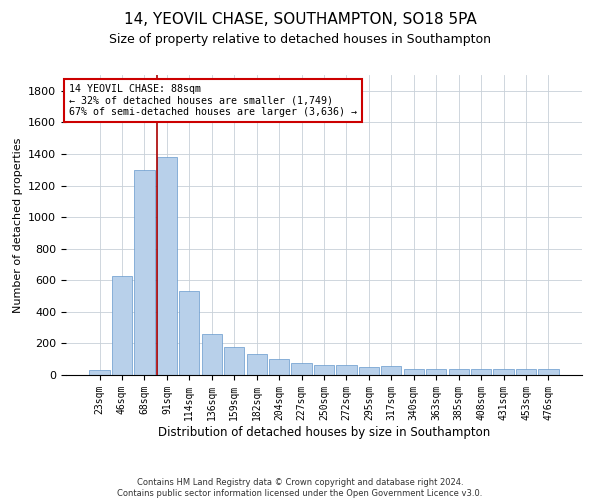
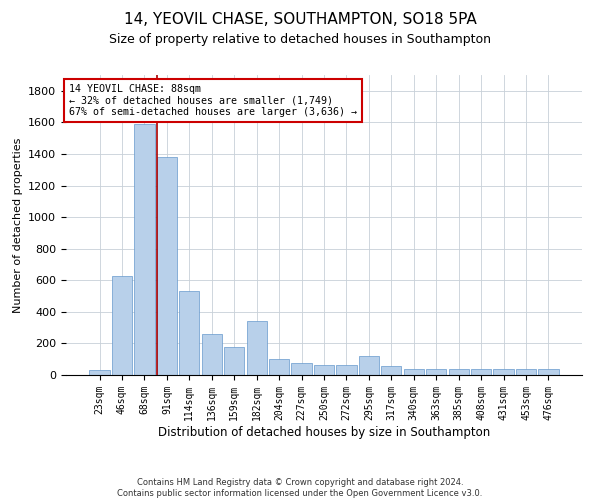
68sqm: 1300 -> 1590
182sqm: 140 -> 340
295sqm: 50 -> 120
